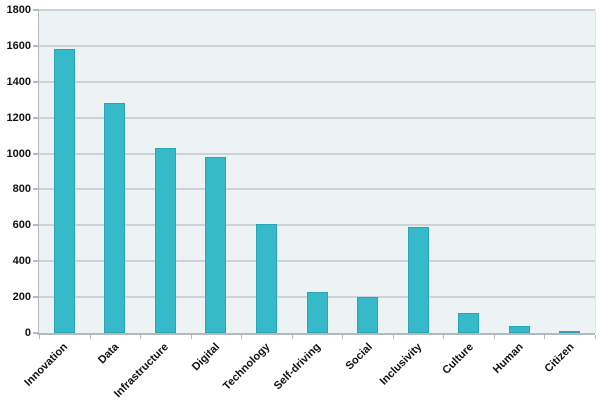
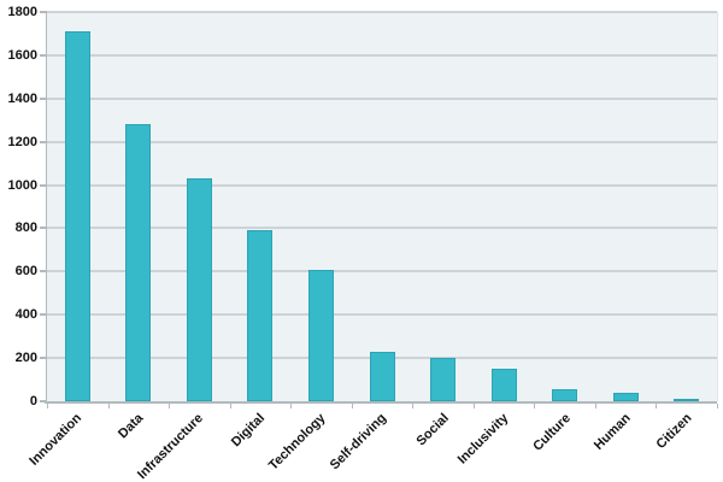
Innovation: 1580 -> 1710
Digital: 980 -> 790
Inclusivity: 590 -> 150
Culture: 110 -> 60
